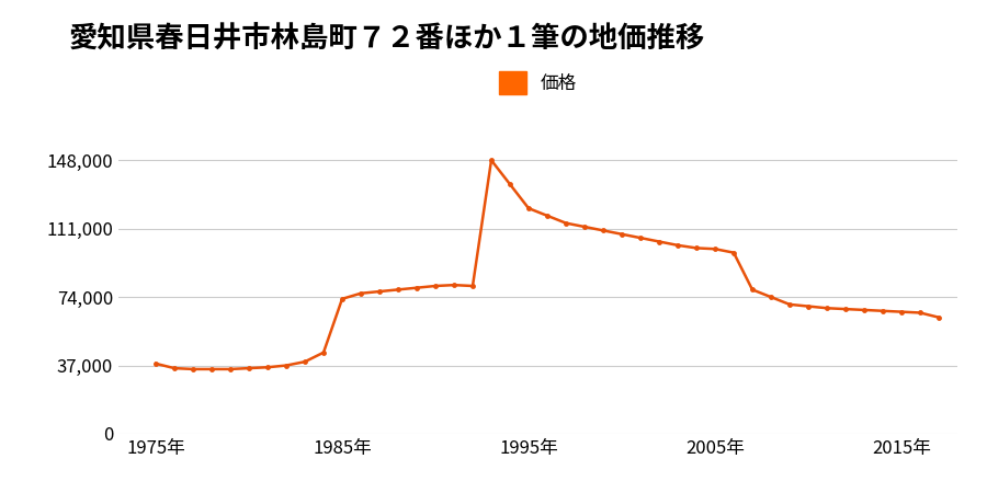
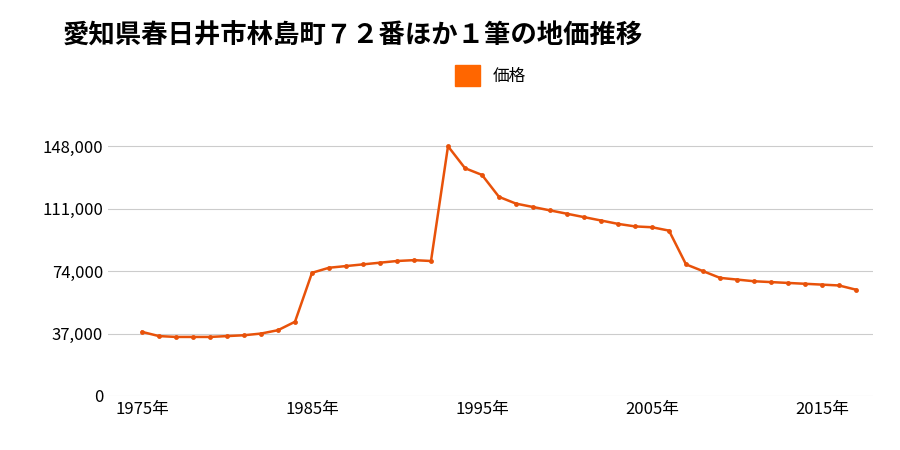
1995年: 122,000 -> 131,000
